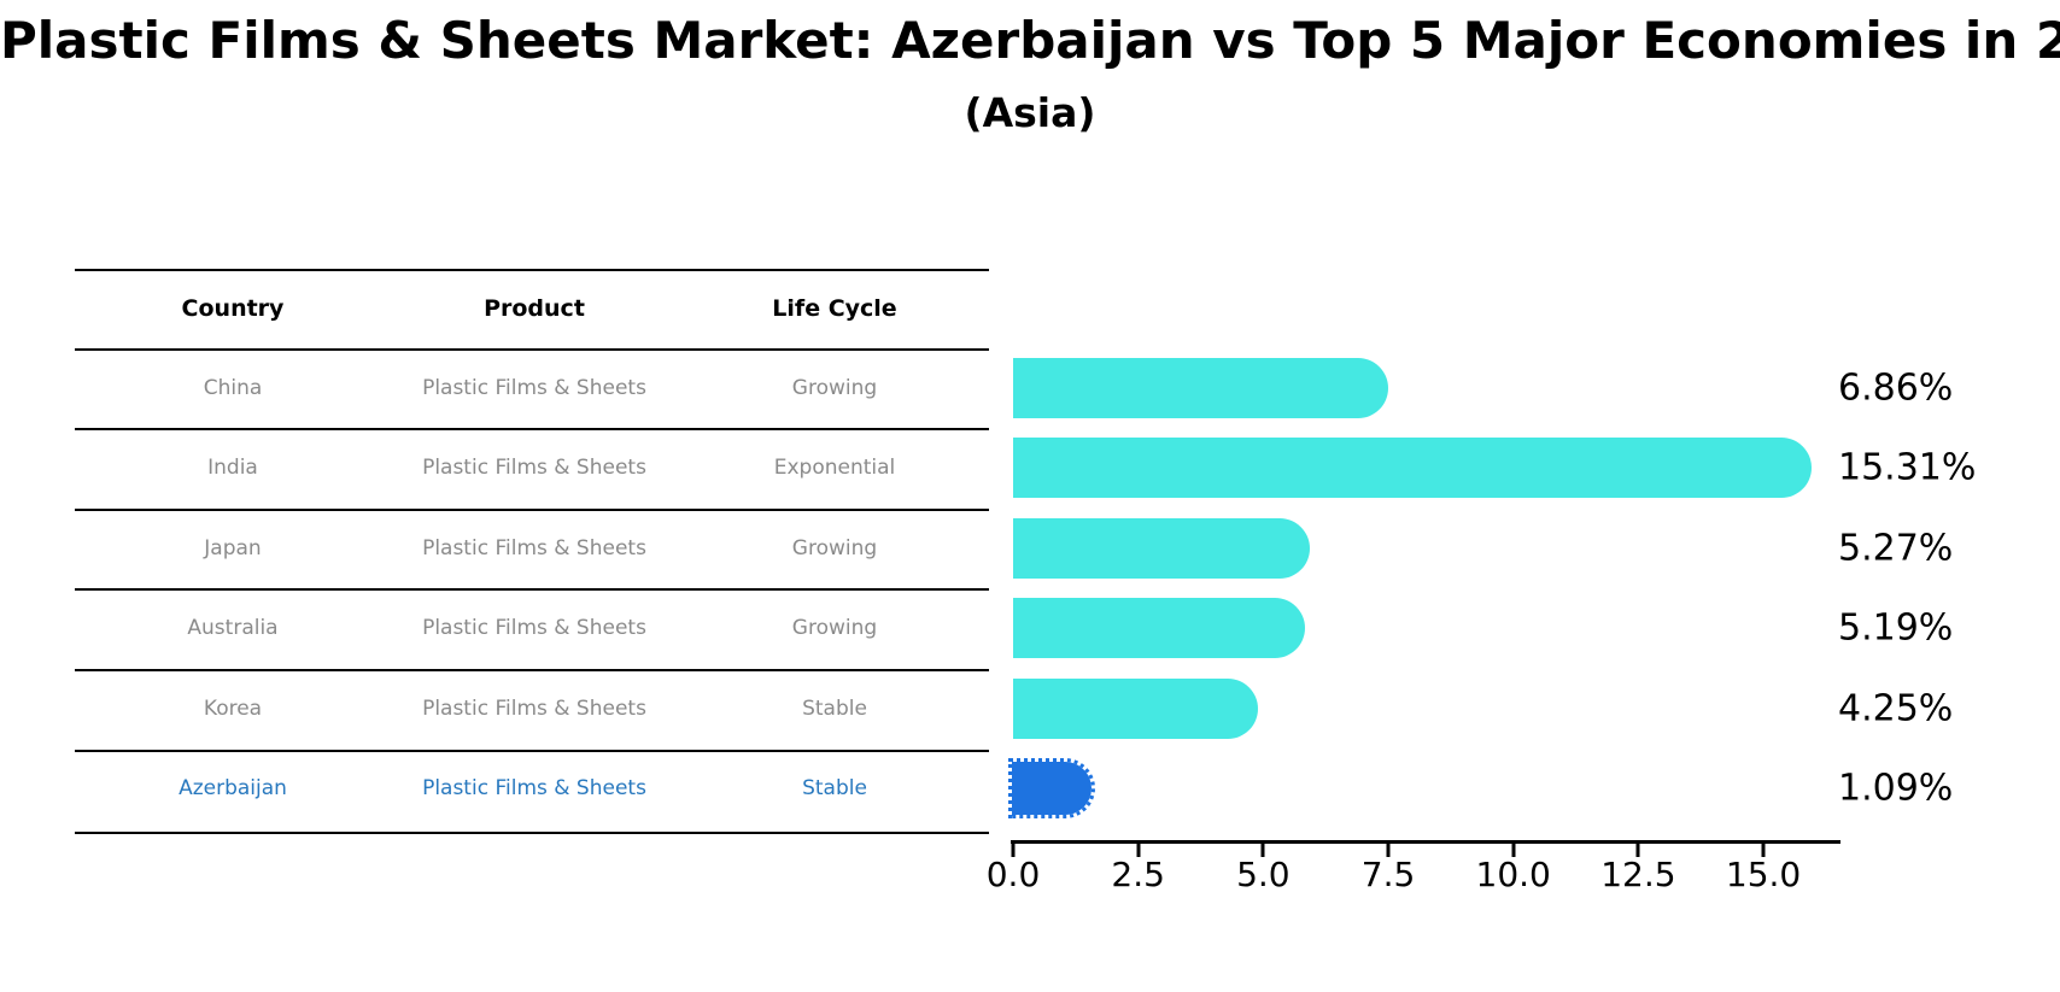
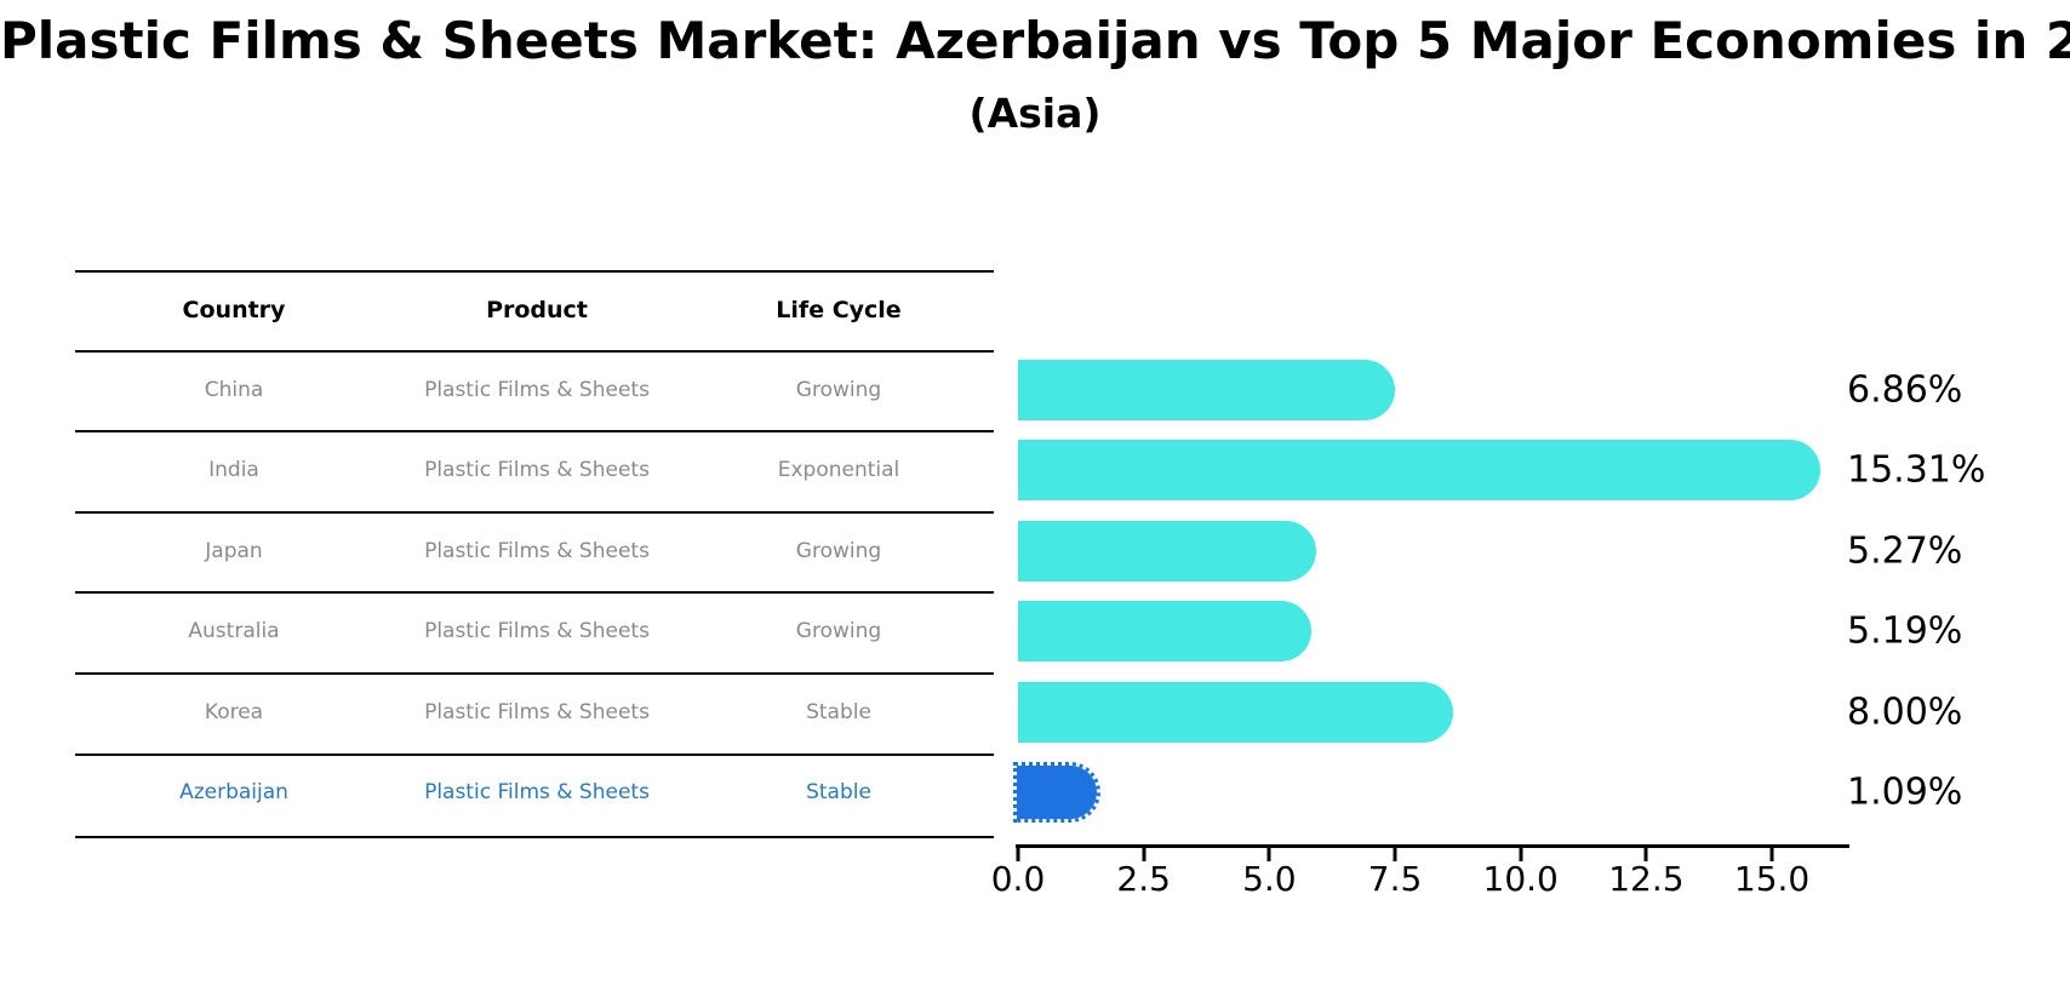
Korea: 4.25% -> 8.00%
